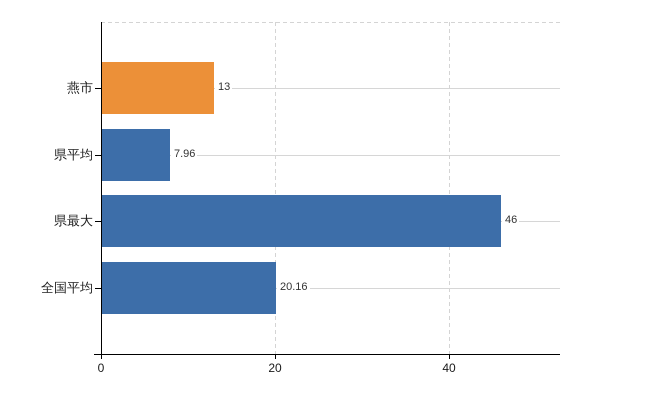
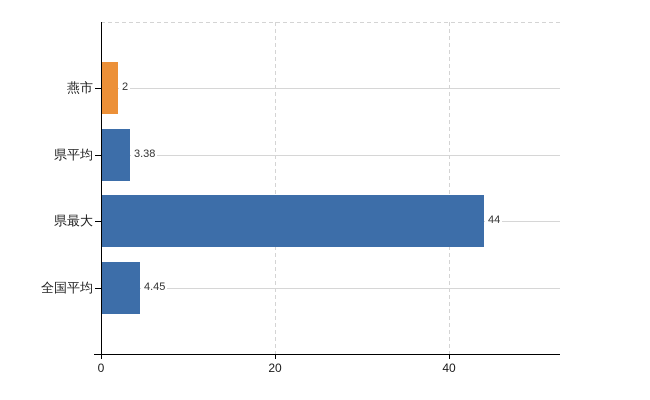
燕市: 13 -> 2
県平均: 7.96 -> 3.38
県最大: 46 -> 44
全国平均: 20.16 -> 4.45
